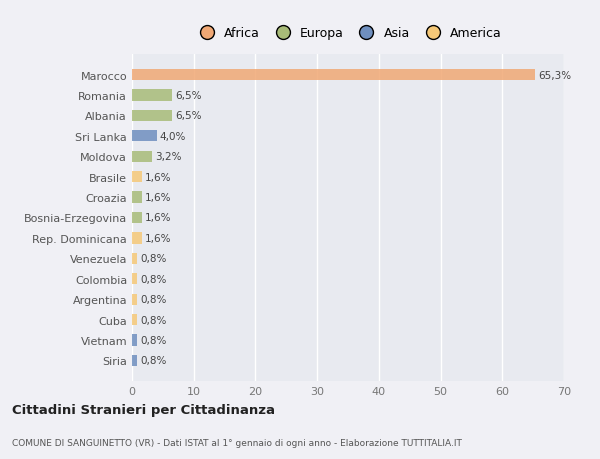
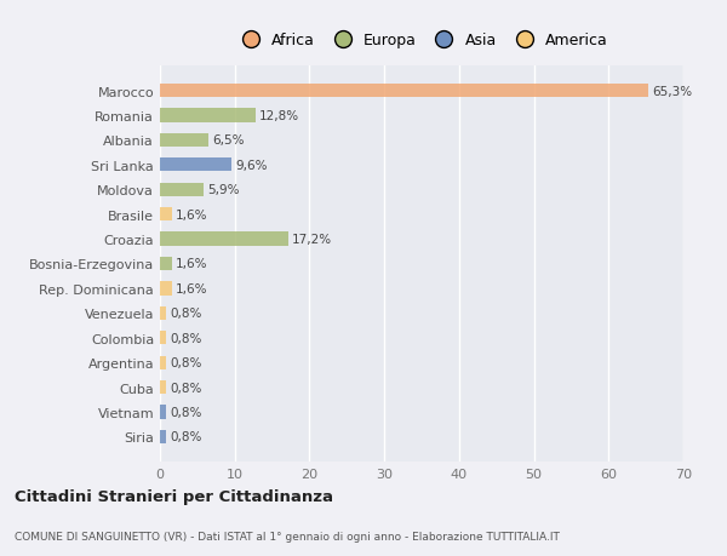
Romania: 6,5% -> 12,8%
Sri Lanka: 4,0% -> 9,6%
Moldova: 3,2% -> 5,9%
Croazia: 1,6% -> 17,2%
